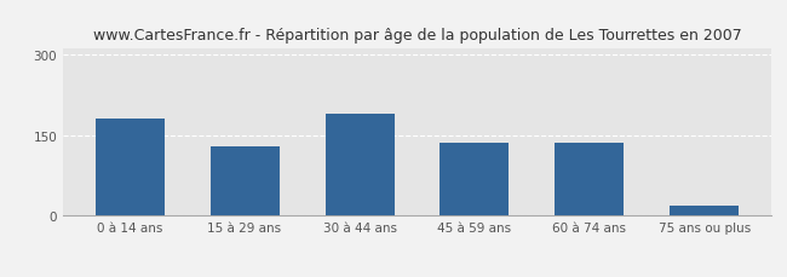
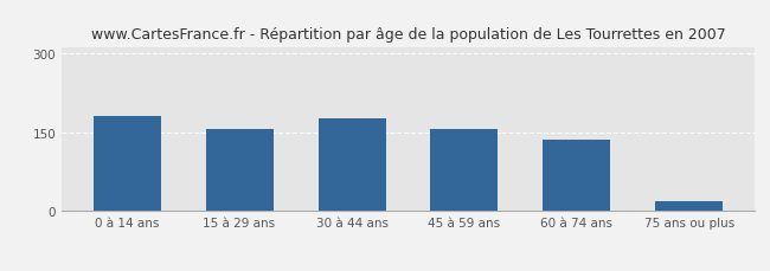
15 à 29 ans: 130 -> 157
30 à 44 ans: 190 -> 177
45 à 59 ans: 135 -> 156
